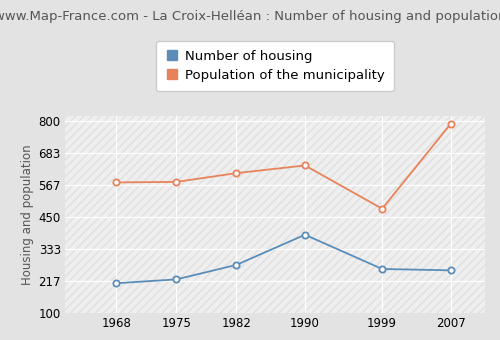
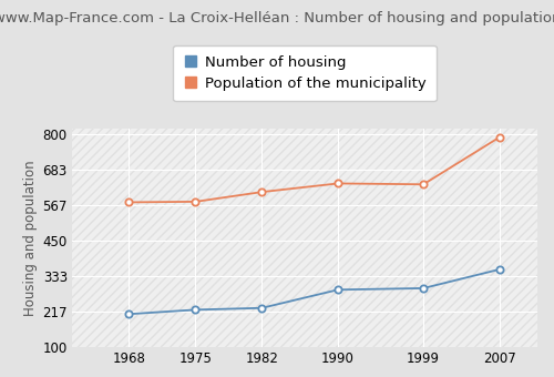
Number of housing/1982: 275 -> 228
Number of housing/1990: 385 -> 288
Number of housing/1999: 260 -> 293
Population of the municipality/1999: 480 -> 635
Number of housing/2007: 255 -> 355
